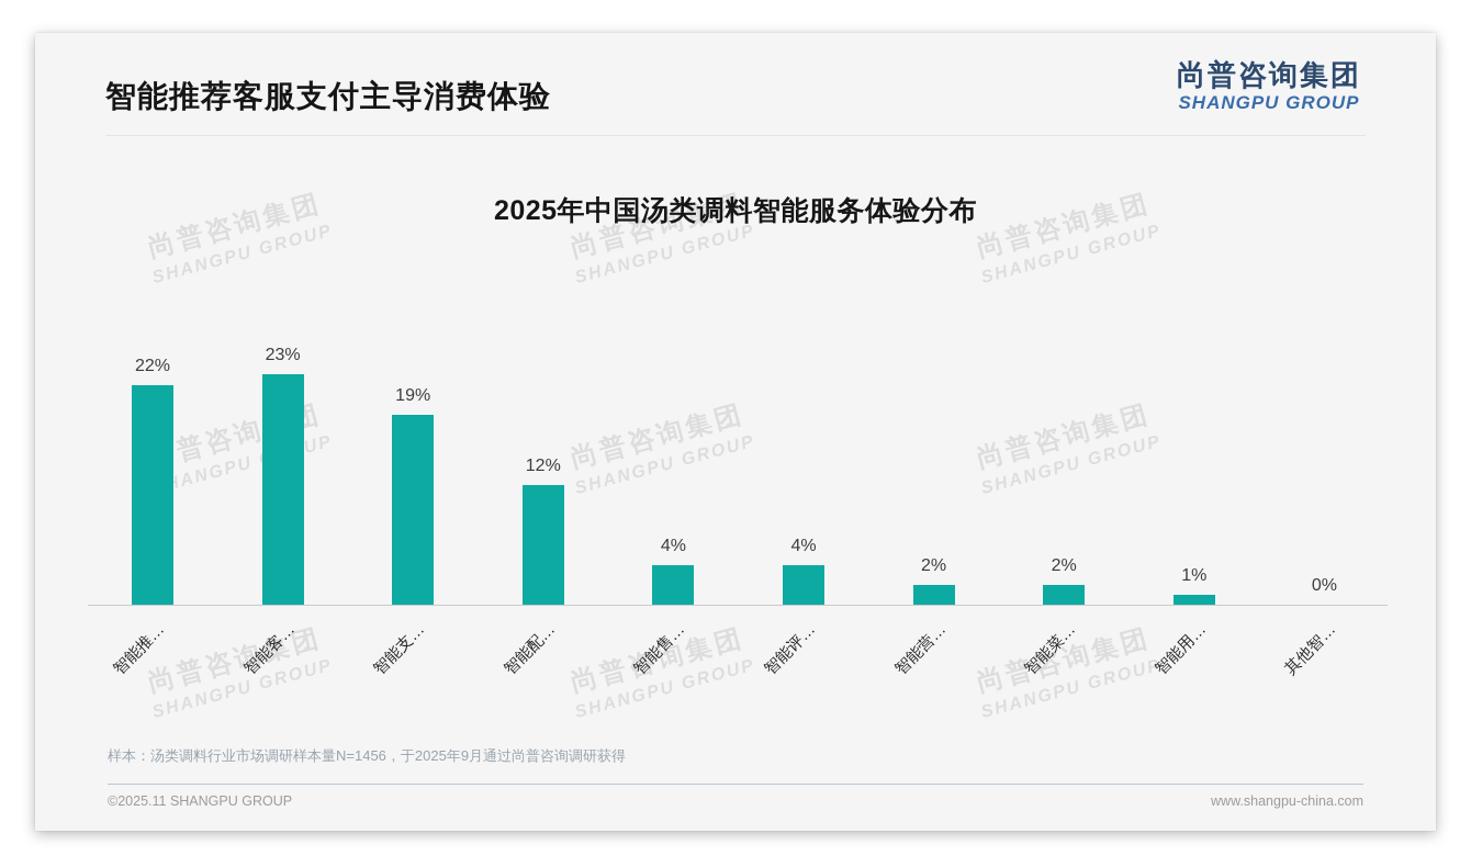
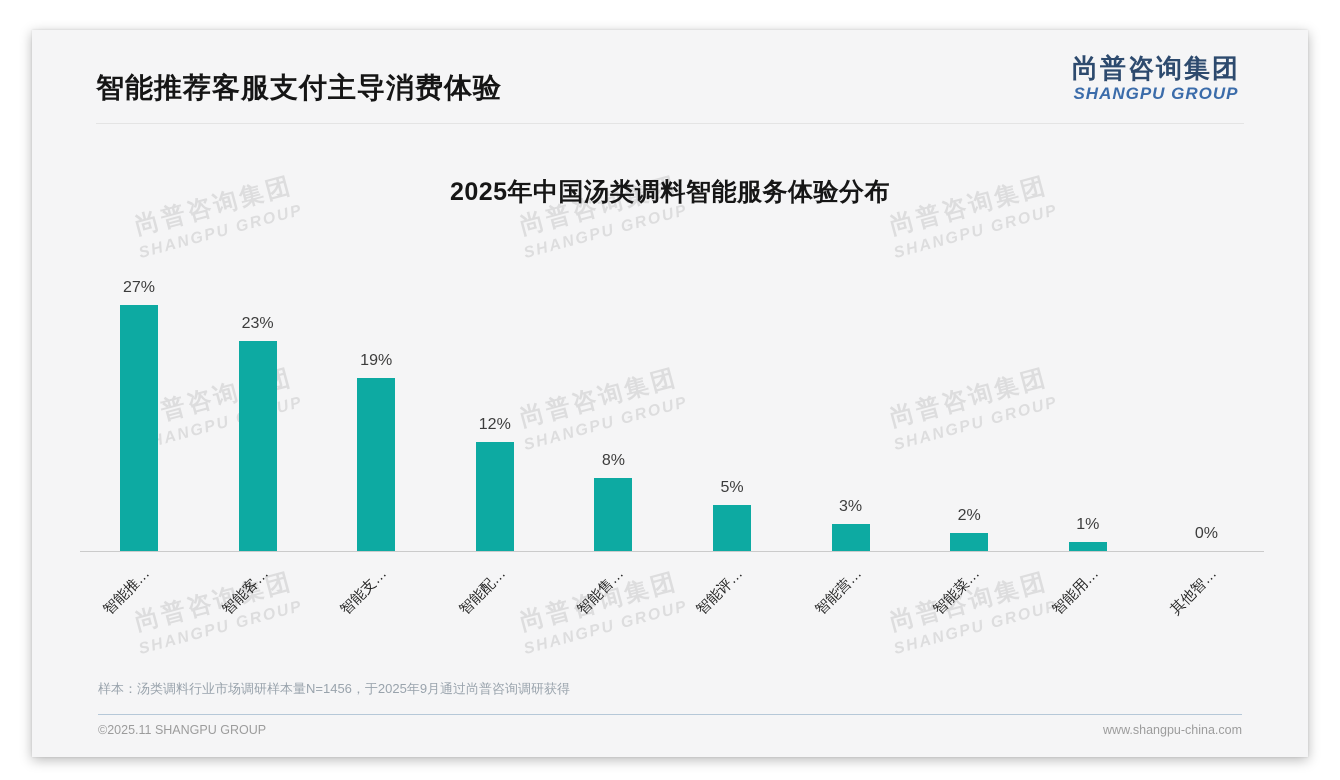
智能推…: 22% -> 27%
智能售…: 4% -> 8%
智能评…: 4% -> 5%
智能营…: 2% -> 3%
